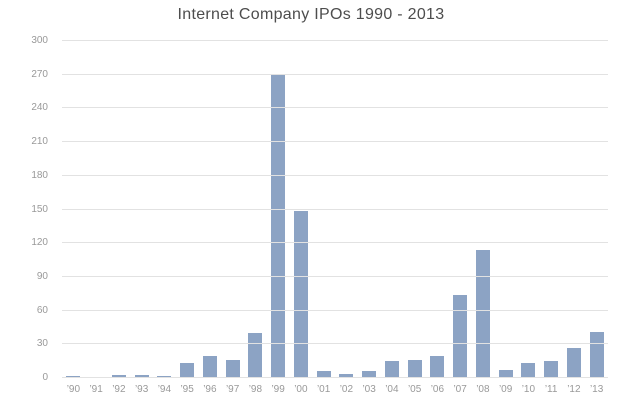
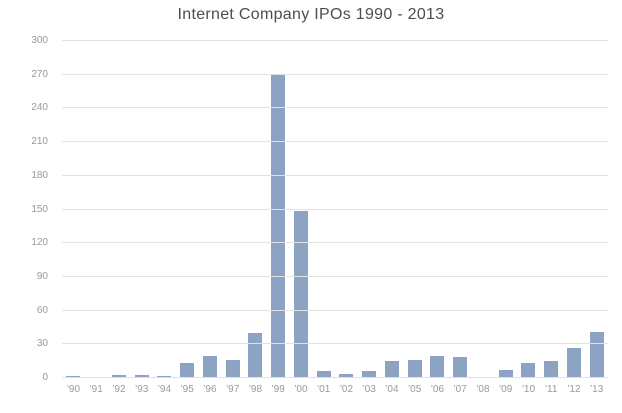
’07: 74 -> 19
’08: 114 -> 1
